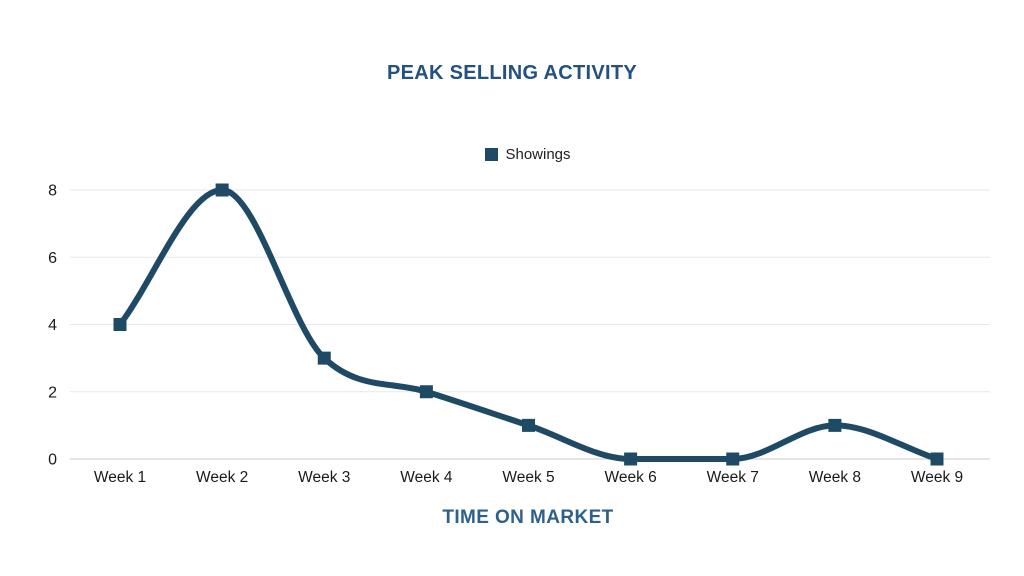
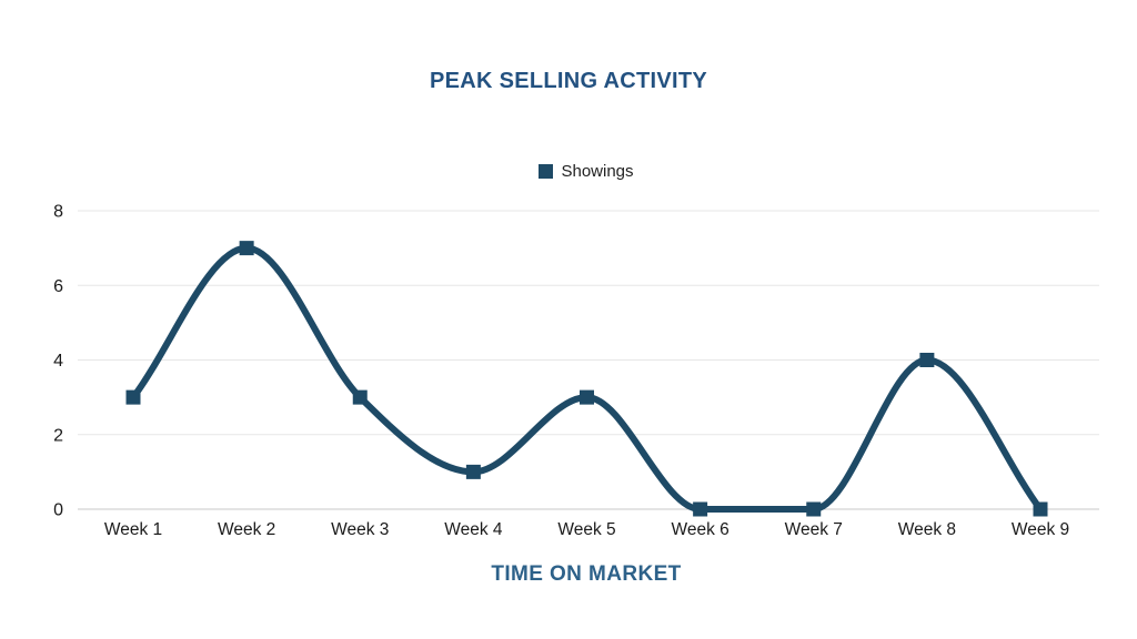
Week 1: 4 -> 3
Week 2: 8 -> 7
Week 4: 2 -> 1
Week 5: 1 -> 3
Week 8: 1 -> 4
